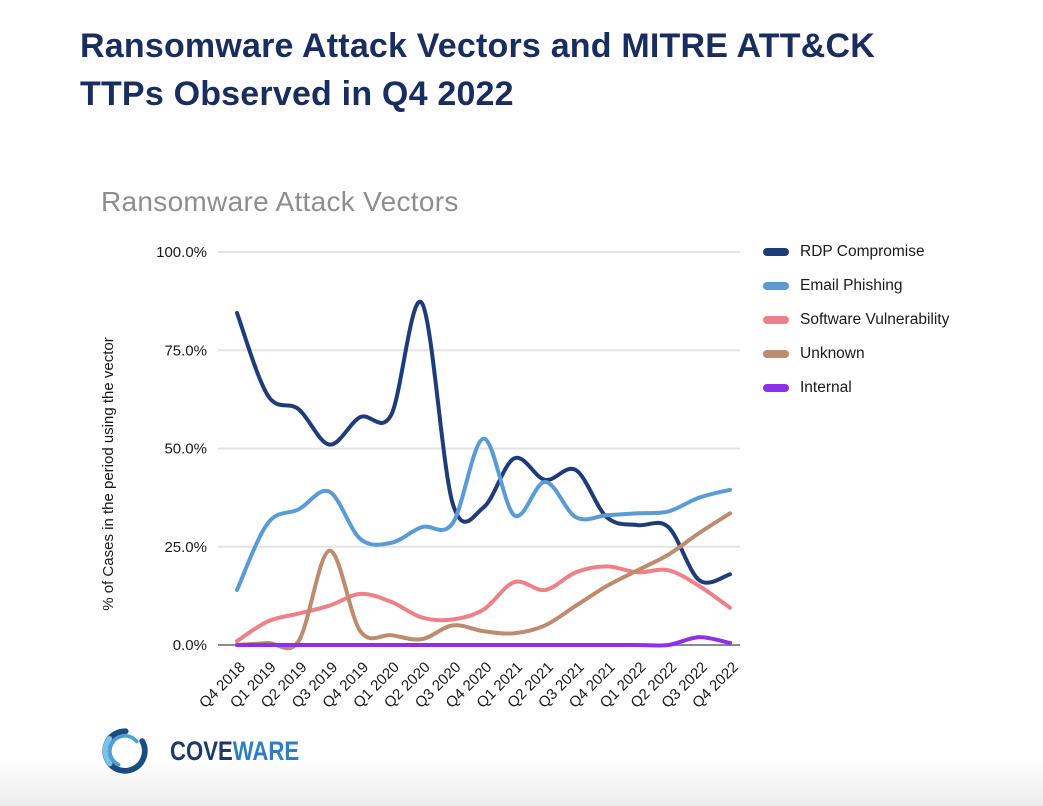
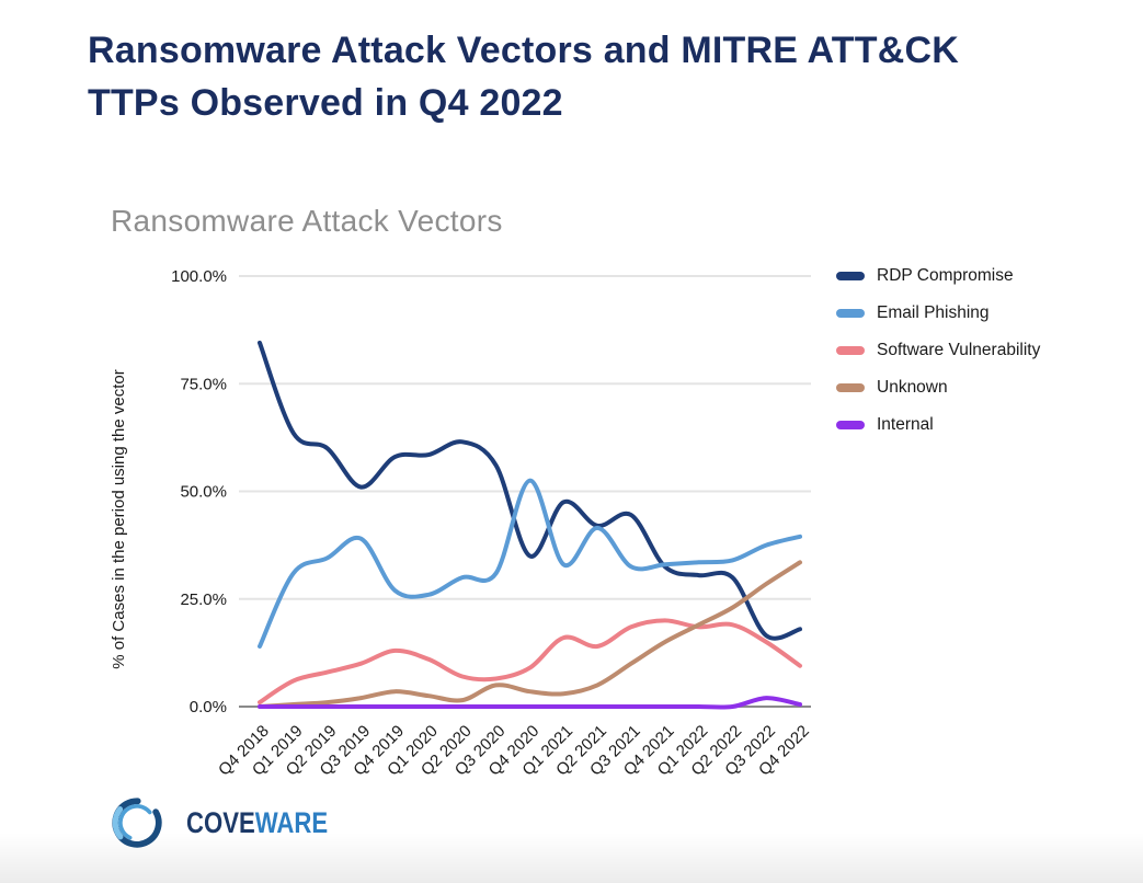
Unknown/Q3 2019: 24% -> 2%
RDP Compromise/Q2 2020: 87% -> 62%
RDP Compromise/Q3 2020: 36% -> 56%
